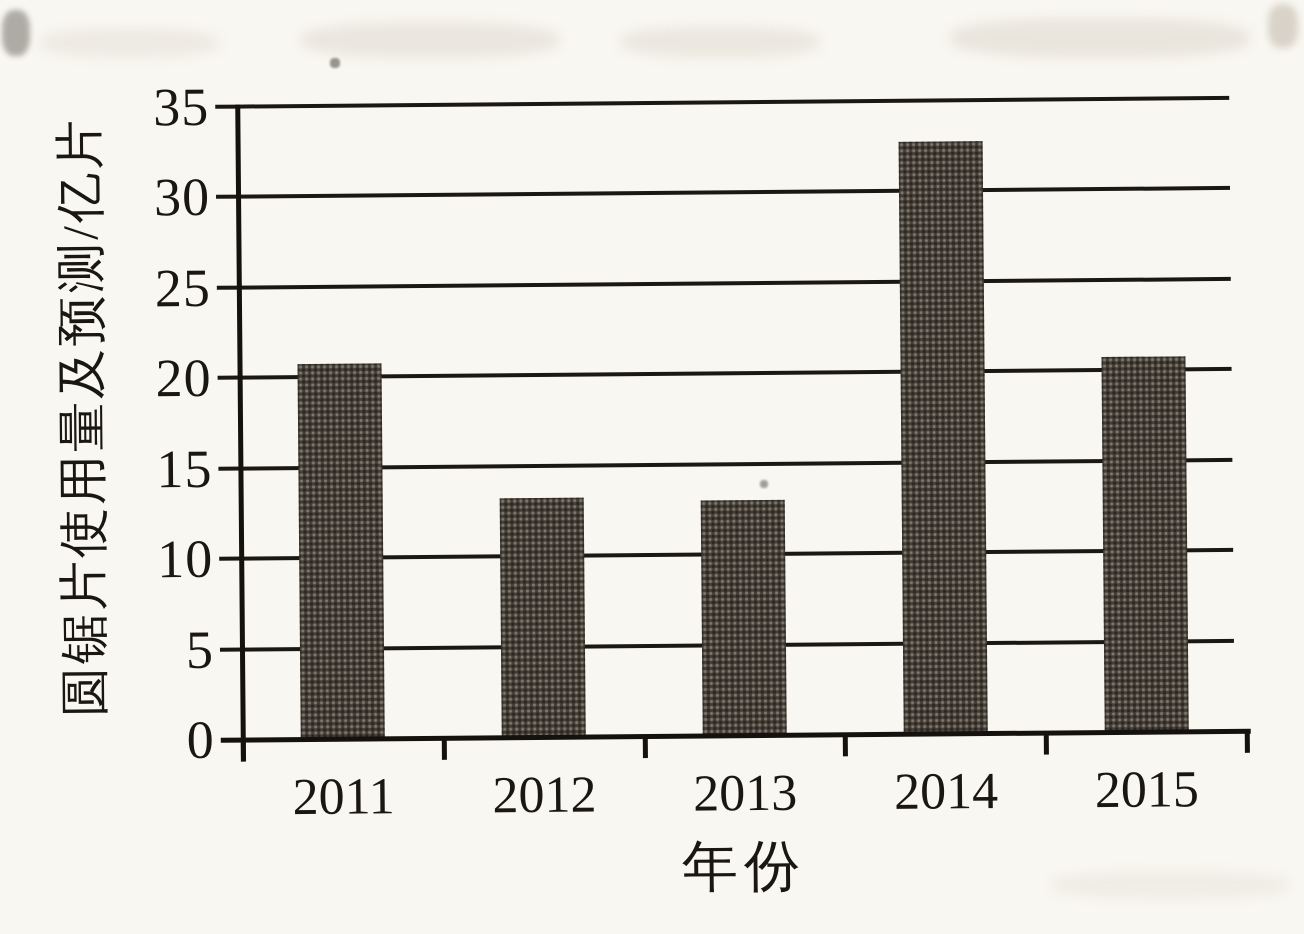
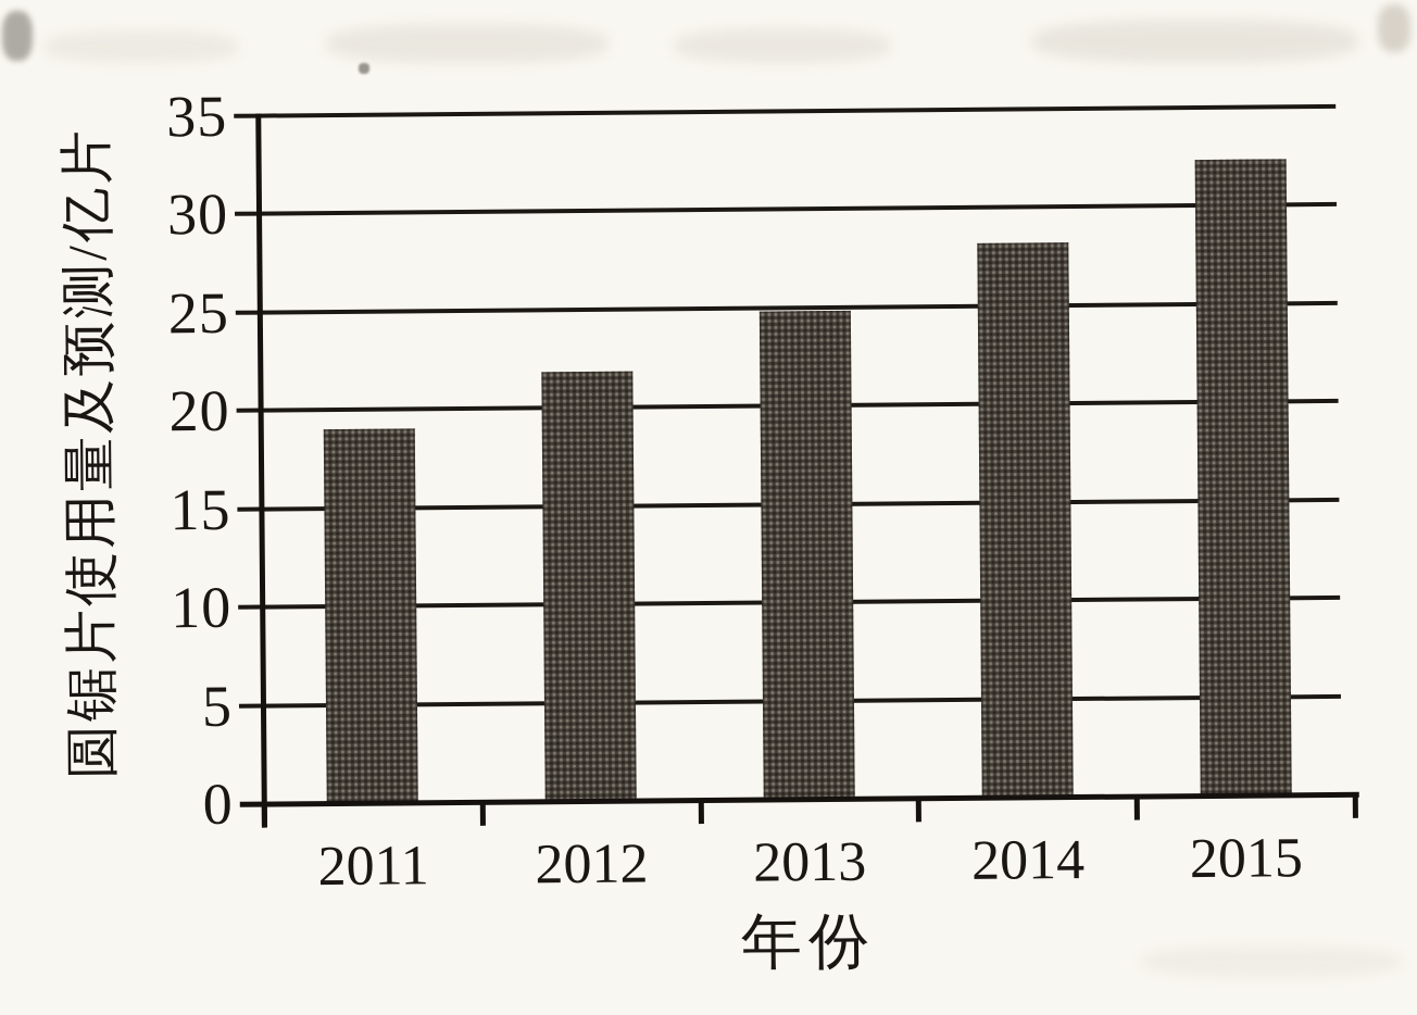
2011: 20.7 -> 19.0
2012: 13.2 -> 21.8
2013: 13.0 -> 24.8
2014: 32.7 -> 28.2
2015: 20.7 -> 32.3
